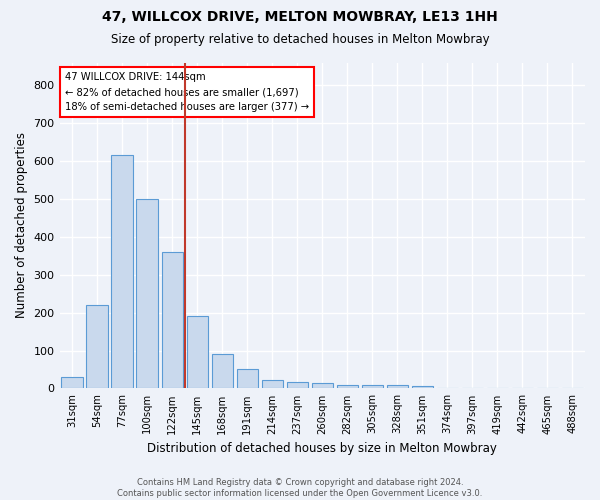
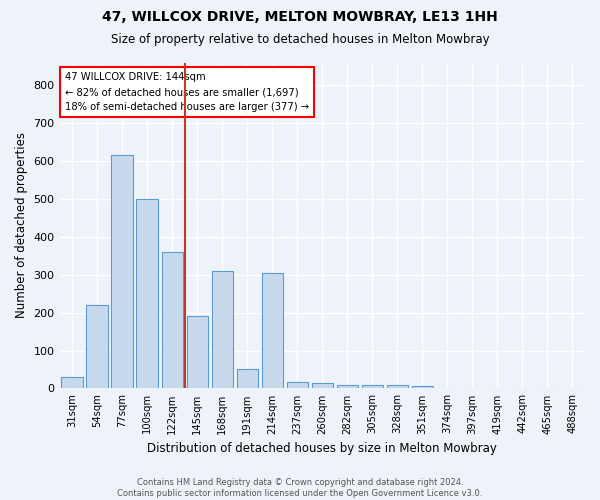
168sqm: 90 -> 310
214sqm: 22 -> 305
